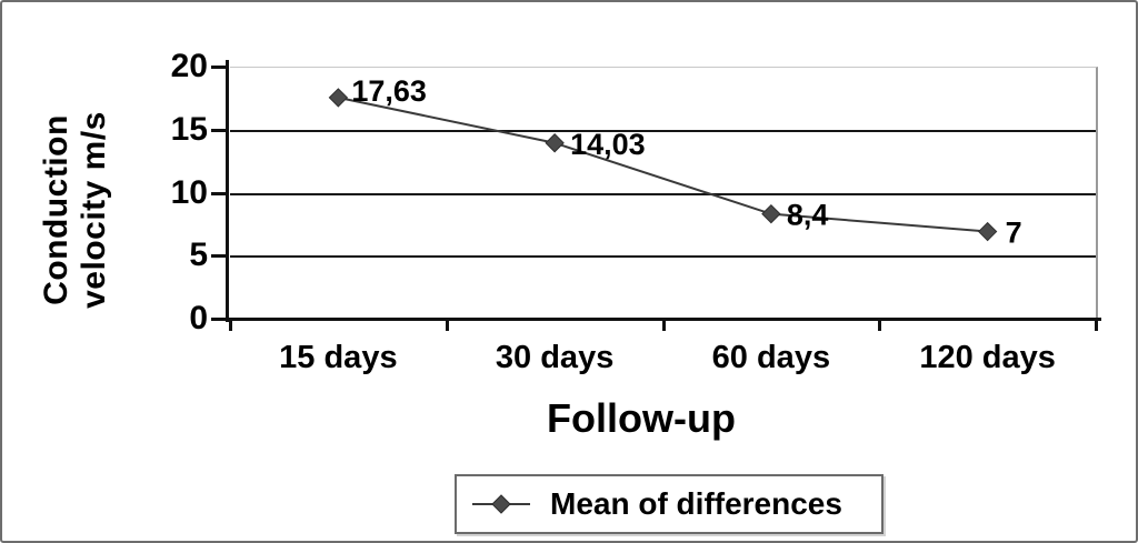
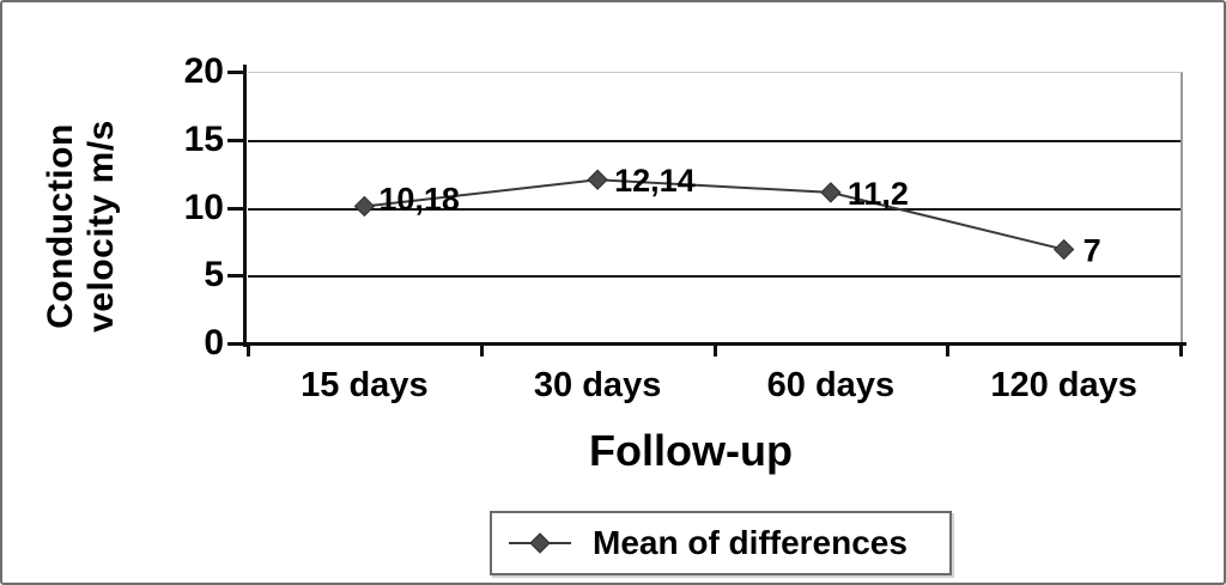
15 days: 17,63 -> 10,18
30 days: 14,03 -> 12,14
60 days: 8,4 -> 11,2
